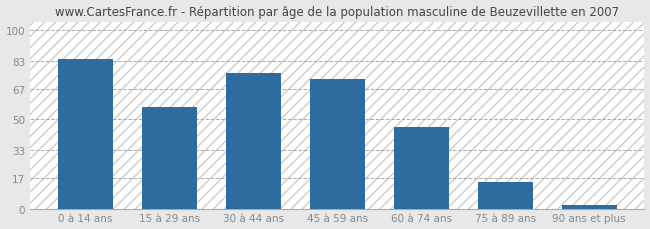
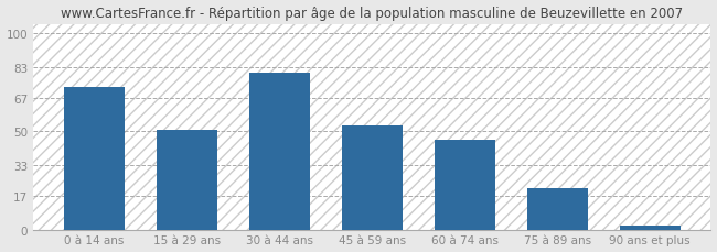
0 à 14 ans: 84 -> 73
15 à 29 ans: 57 -> 51
30 à 44 ans: 76 -> 80
45 à 59 ans: 73 -> 53
75 à 89 ans: 15 -> 21
